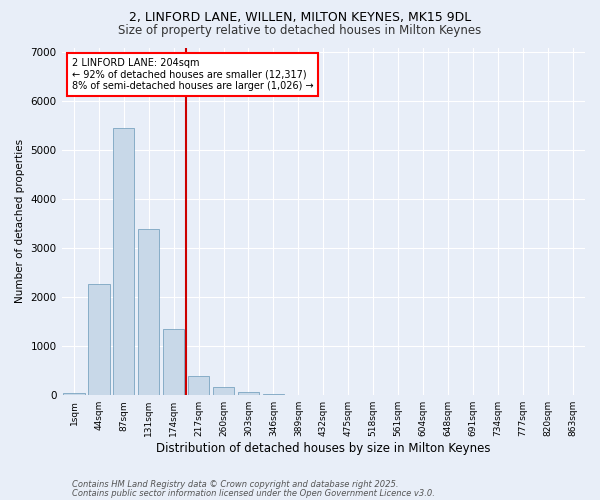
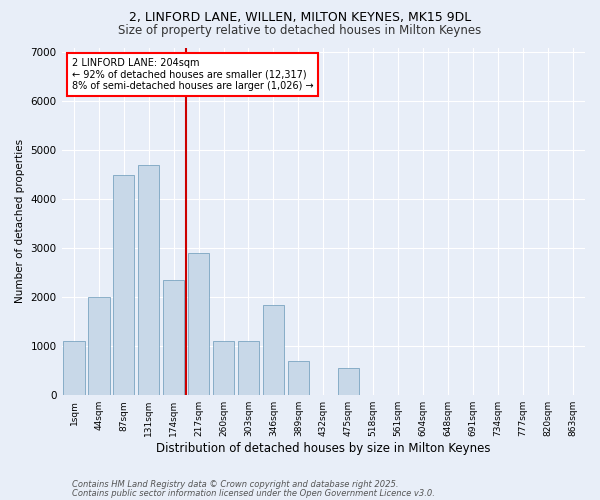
1sqm: 50 -> 1100
44sqm: 2280 -> 2000
87sqm: 5450 -> 4500
131sqm: 3400 -> 4700
174sqm: 1350 -> 2350
217sqm: 390 -> 2900
260sqm: 160 -> 1100
303sqm: 60 -> 1100
346sqm: 20 -> 1850
389sqm: 0 -> 700
475sqm: 0 -> 550
